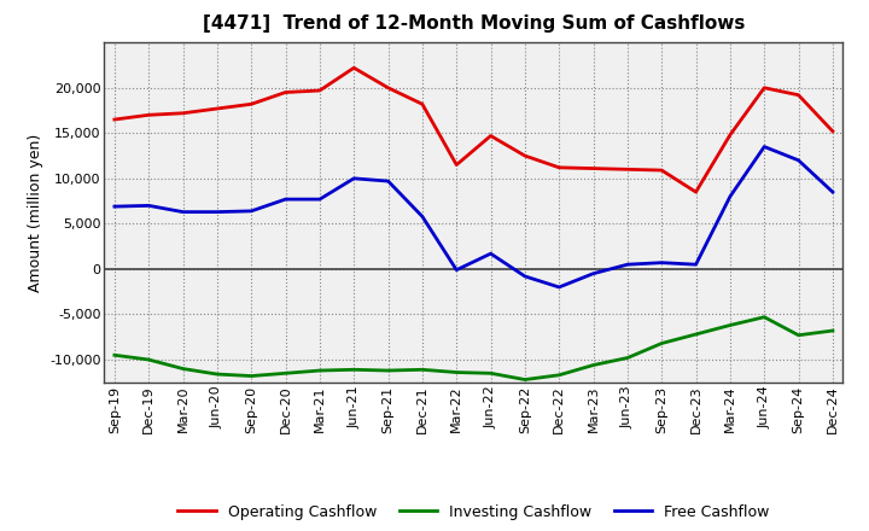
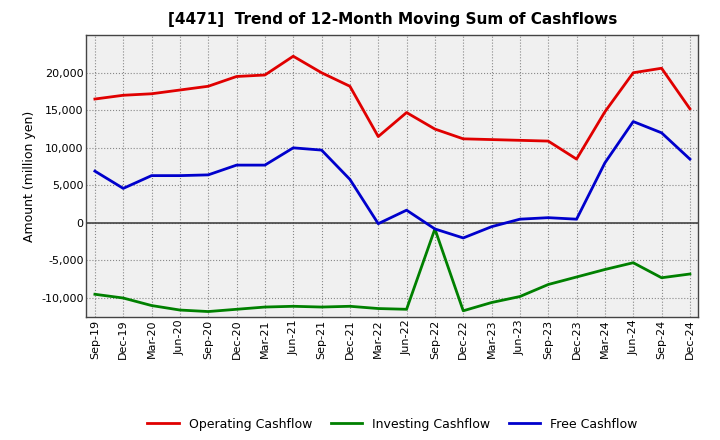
Free Cashflow/Dec-19: 7,000 -> 4,600
Investing Cashflow/Sep-22: -12,200 -> -800
Operating Cashflow/Sep-24: 19,200 -> 20,600
